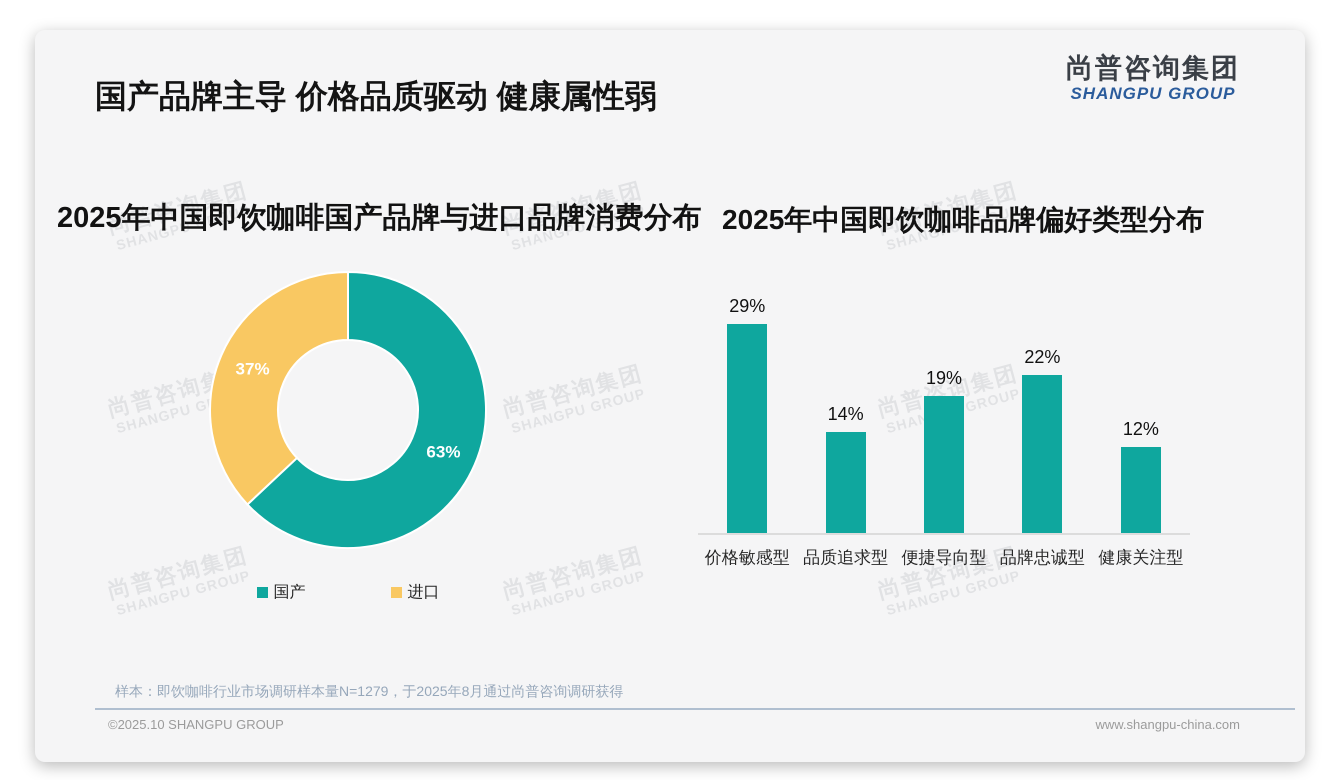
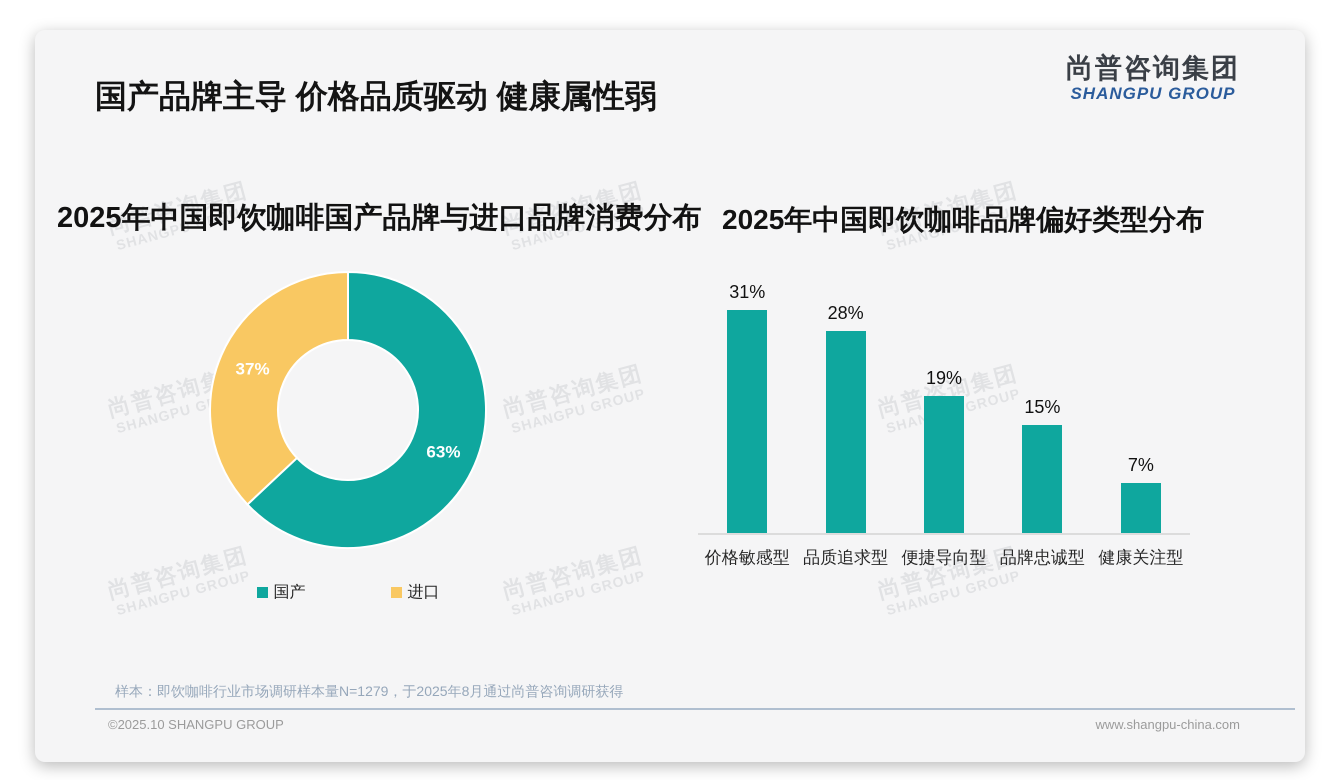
2025年中国即饮咖啡品牌偏好类型分布/价格敏感型: 29% -> 31%
2025年中国即饮咖啡品牌偏好类型分布/品质追求型: 14% -> 28%
2025年中国即饮咖啡品牌偏好类型分布/品牌忠诚型: 22% -> 15%
2025年中国即饮咖啡品牌偏好类型分布/健康关注型: 12% -> 7%
